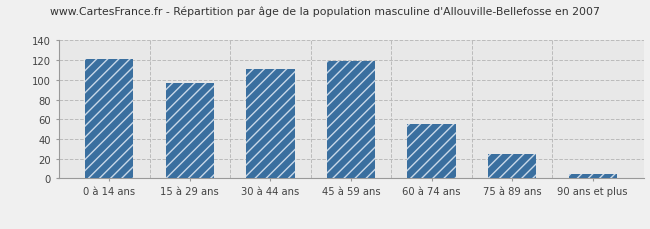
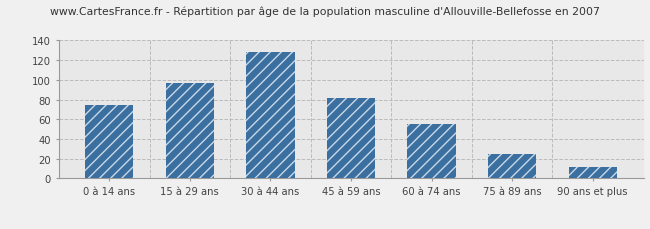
0 à 14 ans: 121 -> 74
30 à 44 ans: 111 -> 128
45 à 59 ans: 119 -> 82
90 ans et plus: 4 -> 12
